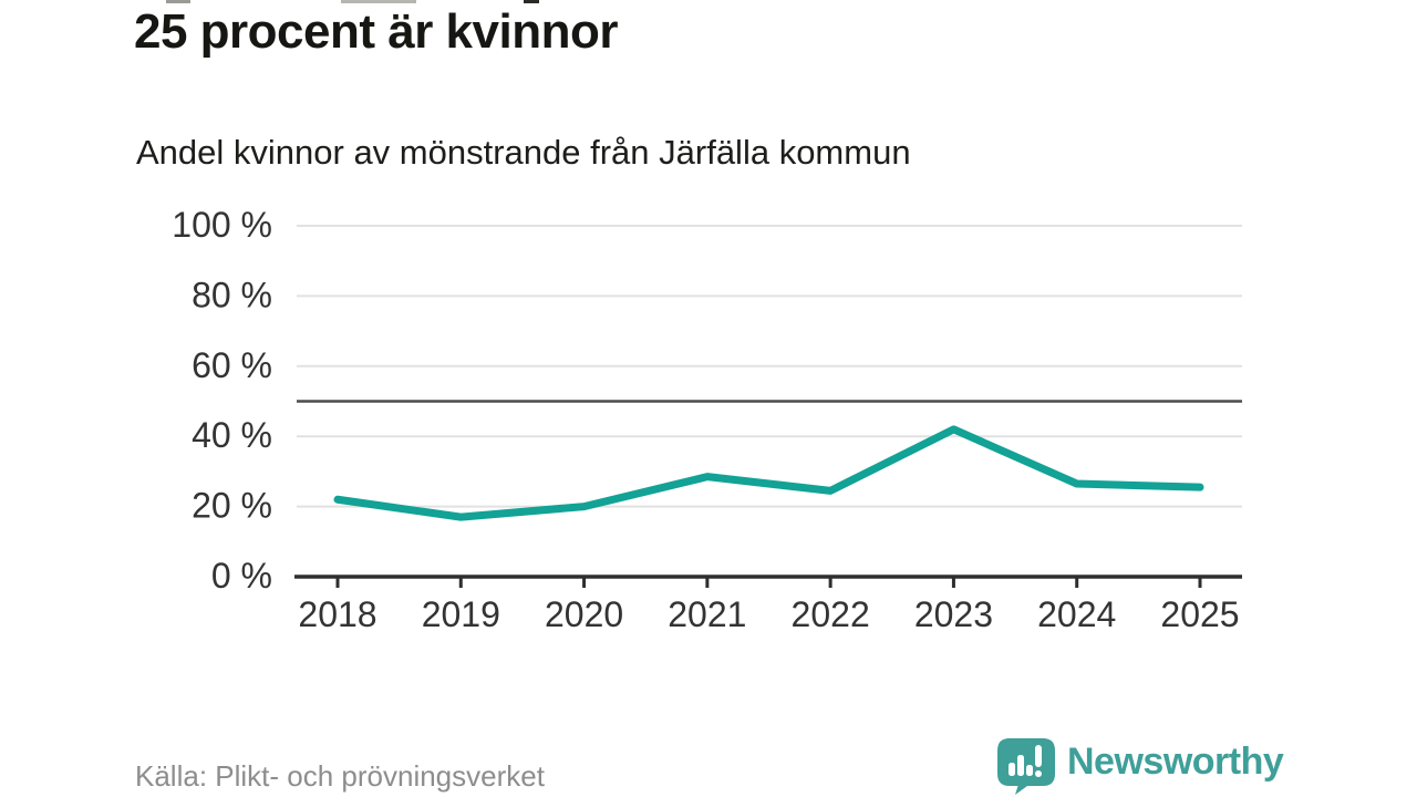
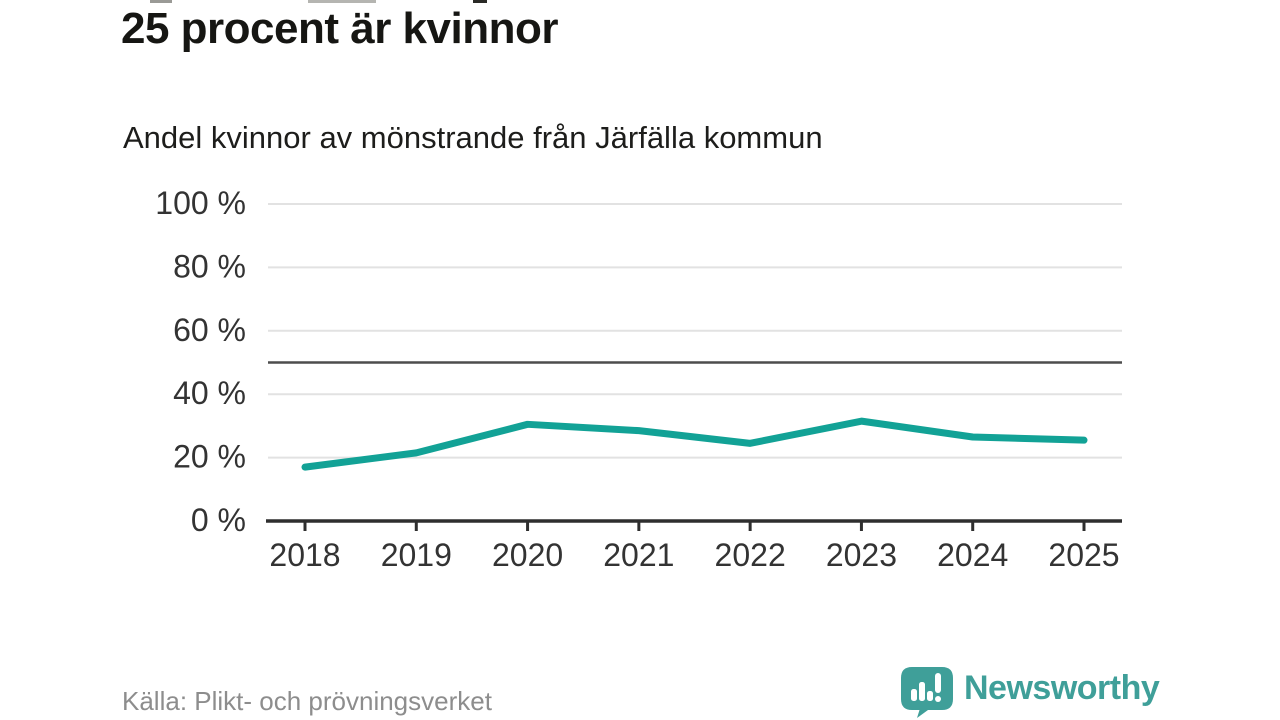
2018: 22% -> 17%
2019: 17% -> 22%
2020: 20% -> 30%
2023: 42% -> 32%
